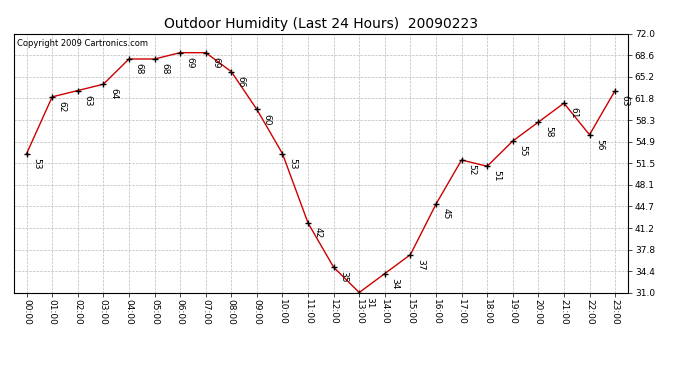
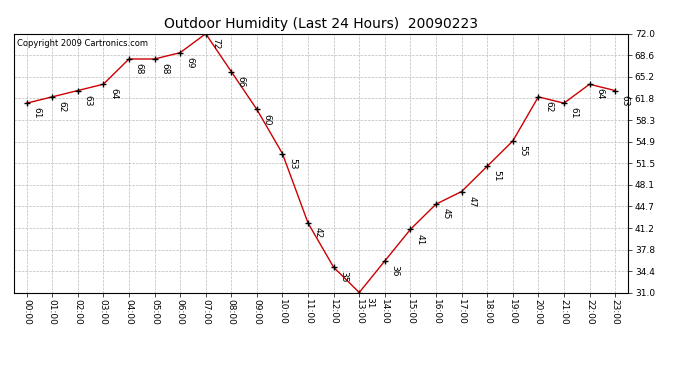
00:00: 53 -> 61
07:00: 69 -> 72
14:00: 34 -> 36
15:00: 37 -> 41
17:00: 52 -> 47
20:00: 58 -> 62
22:00: 56 -> 64
